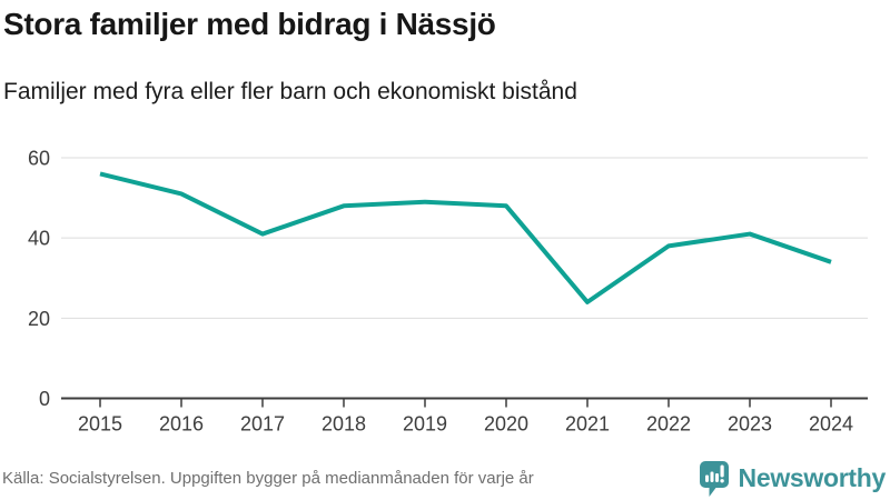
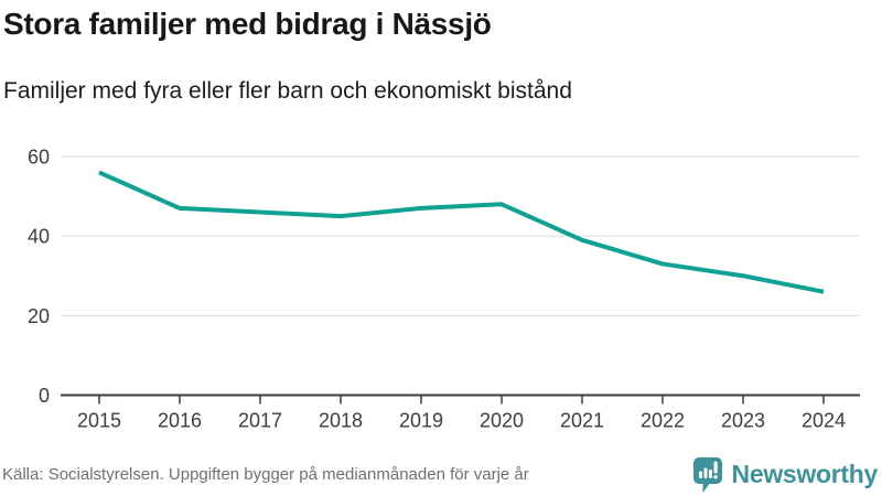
2016: 51 -> 47
2017: 41 -> 46
2018: 48 -> 45
2019: 49 -> 47
2021: 24 -> 39
2022: 38 -> 33
2023: 41 -> 30
2024: 34 -> 26
